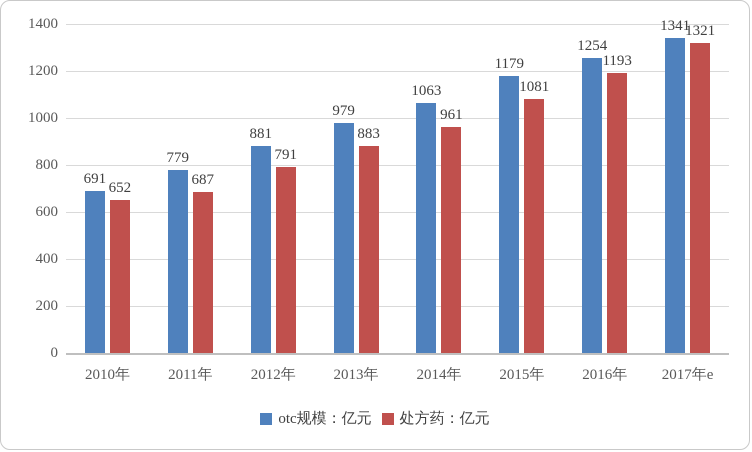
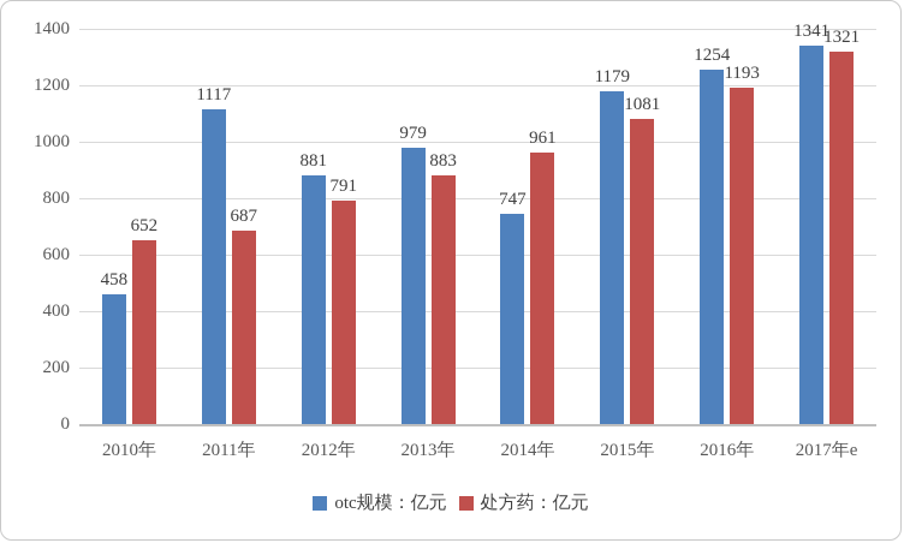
otc规模：亿元/2010年: 691 -> 458
otc规模：亿元/2011年: 779 -> 1117
otc规模：亿元/2014年: 1063 -> 747
